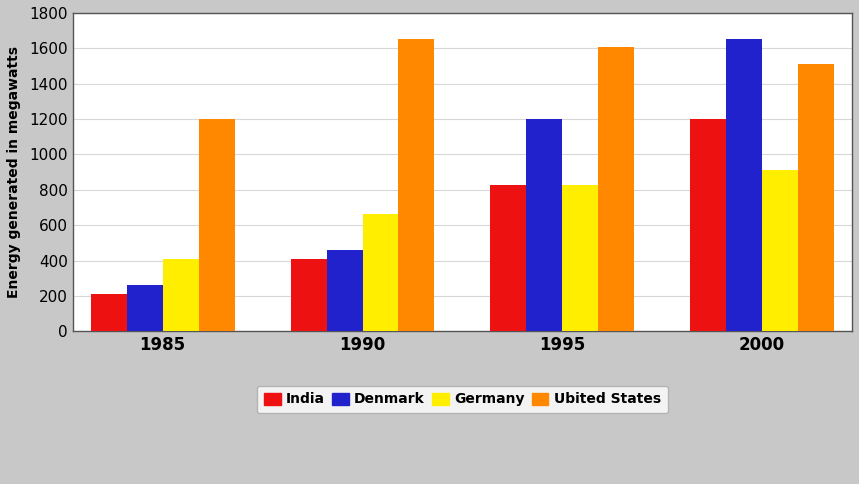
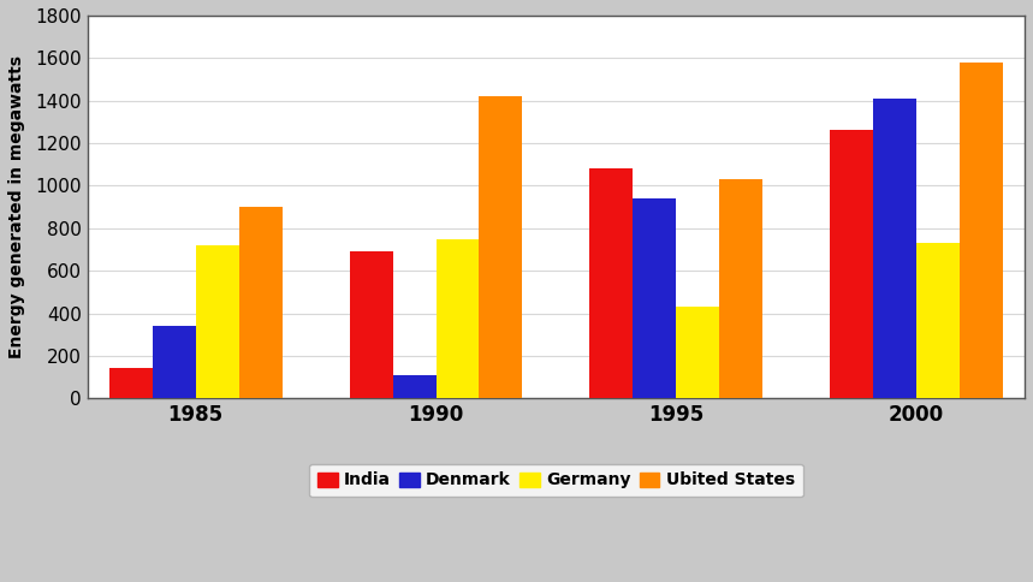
India/1985: 210 -> 140
Denmark/1985: 260 -> 340
Germany/1985: 410 -> 720
Ubited States/1985: 1200 -> 900
India/1990: 410 -> 690
Denmark/1990: 460 -> 110
Germany/1990: 660 -> 750
Ubited States/1990: 1660 -> 1420
India/1995: 820 -> 1080
Denmark/1995: 1200 -> 940
Germany/1995: 820 -> 430
Ubited States/1995: 1610 -> 1030
India/2000: 1200 -> 1260
Denmark/2000: 1650 -> 1410
Germany/2000: 910 -> 730
Ubited States/2000: 1510 -> 1580
